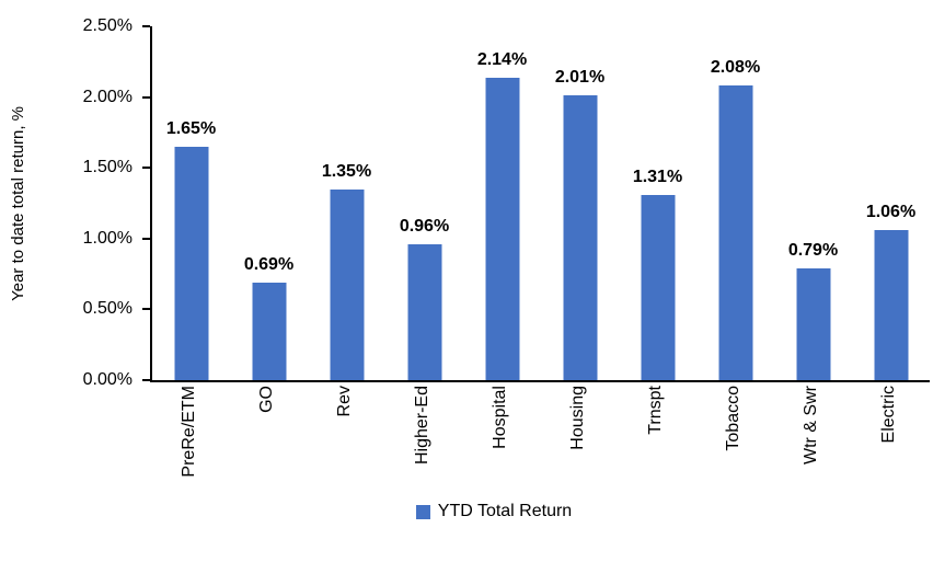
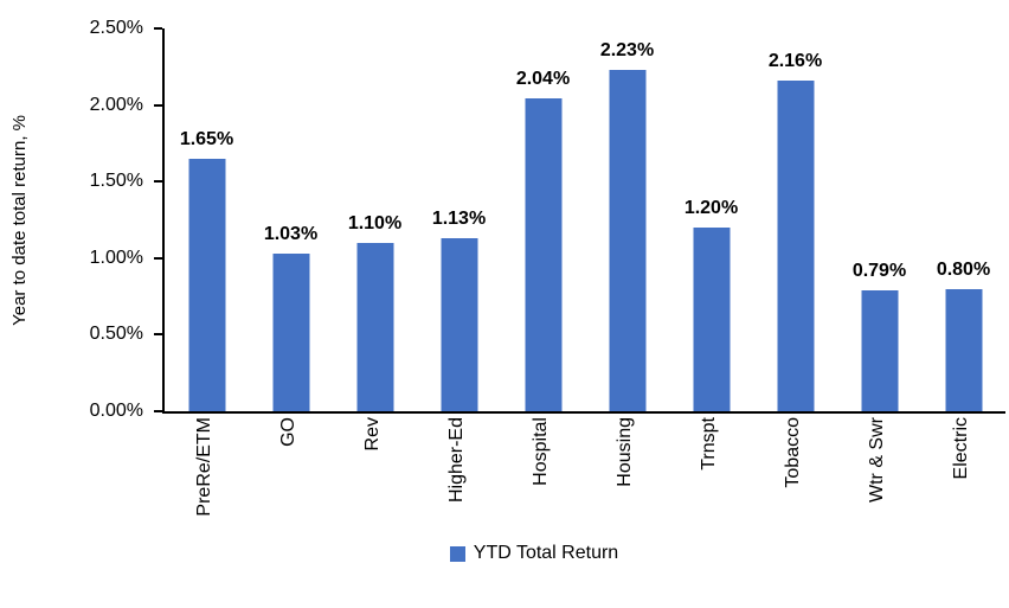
GO: 0.69% -> 1.03%
Rev: 1.35% -> 1.10%
Higher-Ed: 0.96% -> 1.13%
Hospital: 2.14% -> 2.04%
Housing: 2.01% -> 2.23%
Trnspt: 1.31% -> 1.20%
Tobacco: 2.08% -> 2.16%
Electric: 1.06% -> 0.80%
